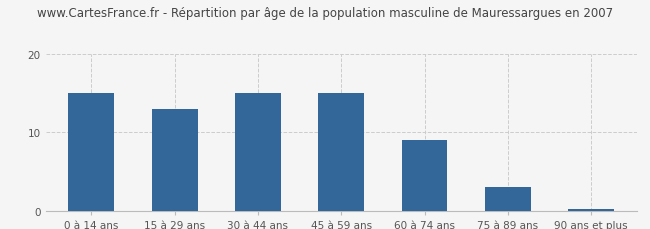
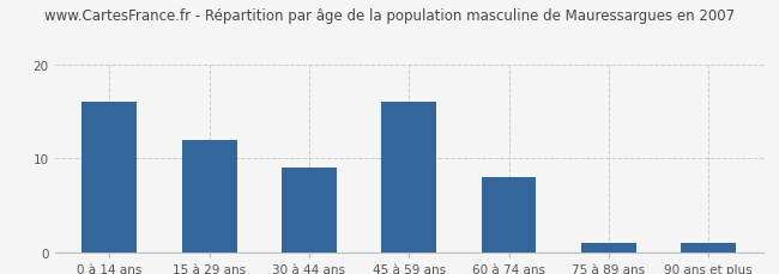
0 à 14 ans: 15.0 -> 16.0
15 à 29 ans: 13.0 -> 12.0
30 à 44 ans: 15.0 -> 9.0
45 à 59 ans: 15.0 -> 16.0
60 à 74 ans: 9.0 -> 8.0
75 à 89 ans: 3.0 -> 1.0
90 ans et plus: 0.2 -> 1.0
